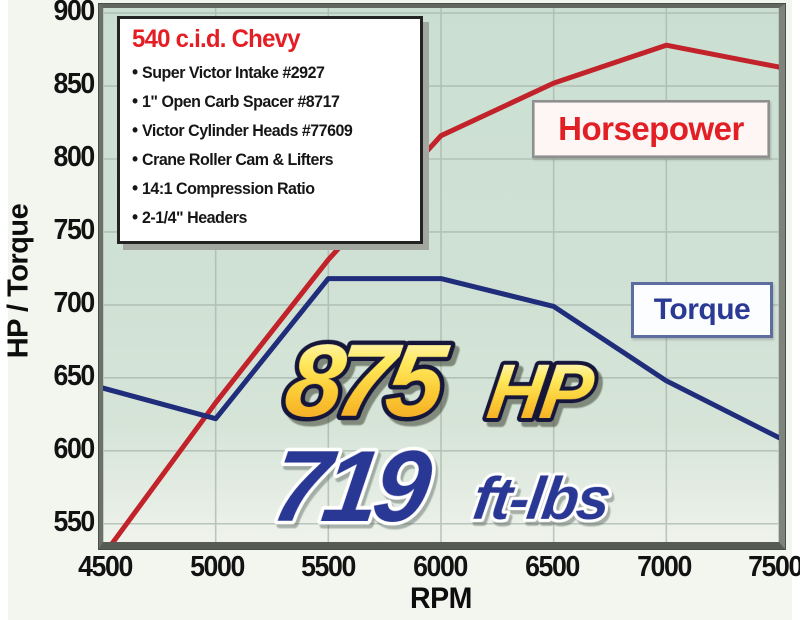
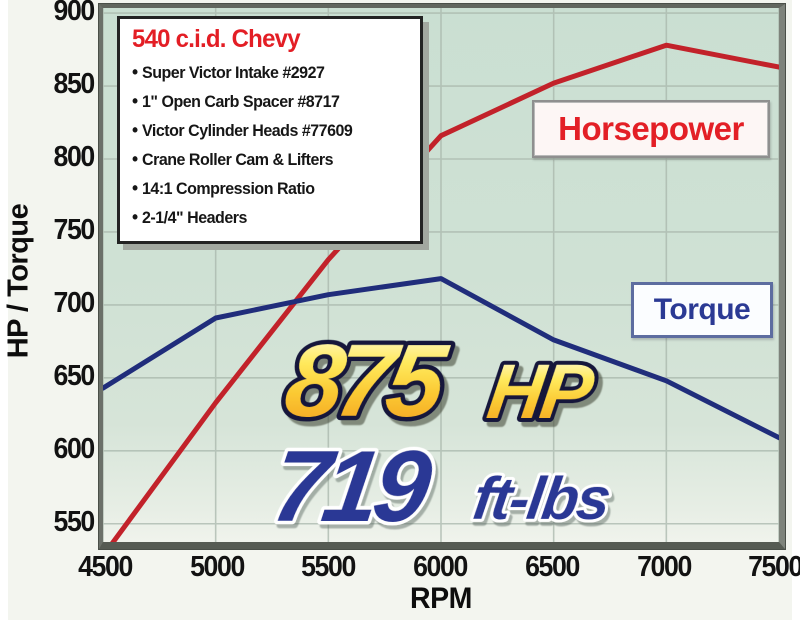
Torque/5000: 622 -> 691
Torque/5500: 718 -> 707
Torque/6500: 699 -> 676
